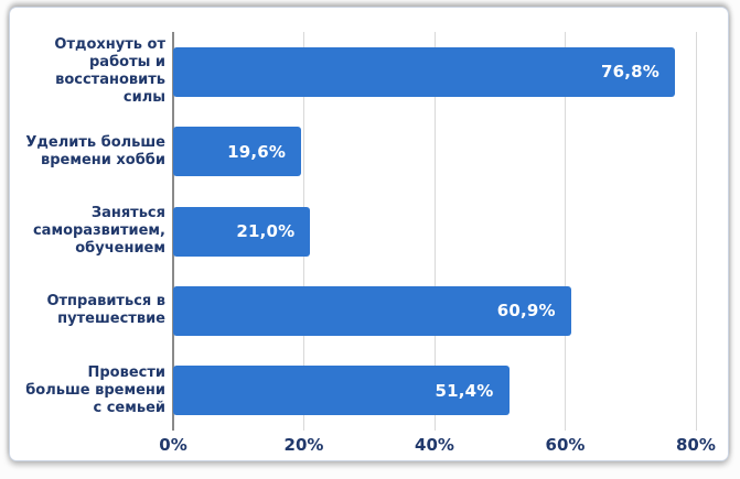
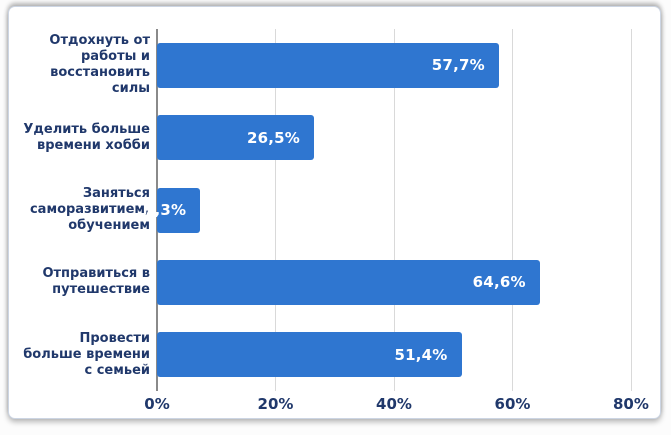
Отдохнуть от работы и восстановить силы: 76,8% -> 57,7%
Уделить больше времени хобби: 19,6% -> 26,5%
Заняться саморазвитием, обучением: 21,0% -> 7,3%
Отправиться в путешествие: 60,9% -> 64,6%
